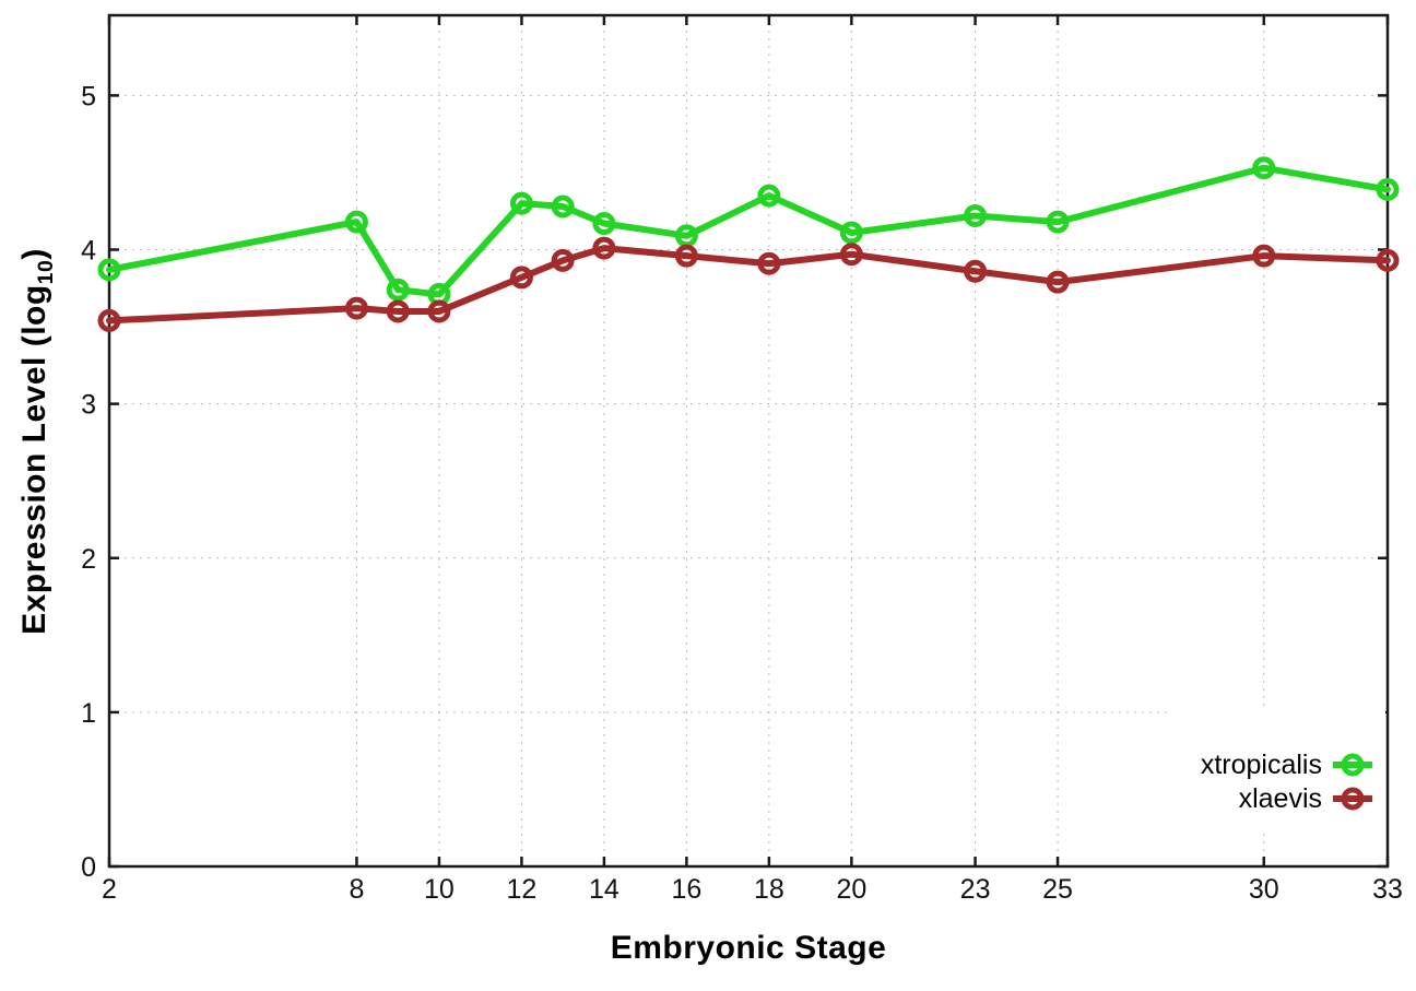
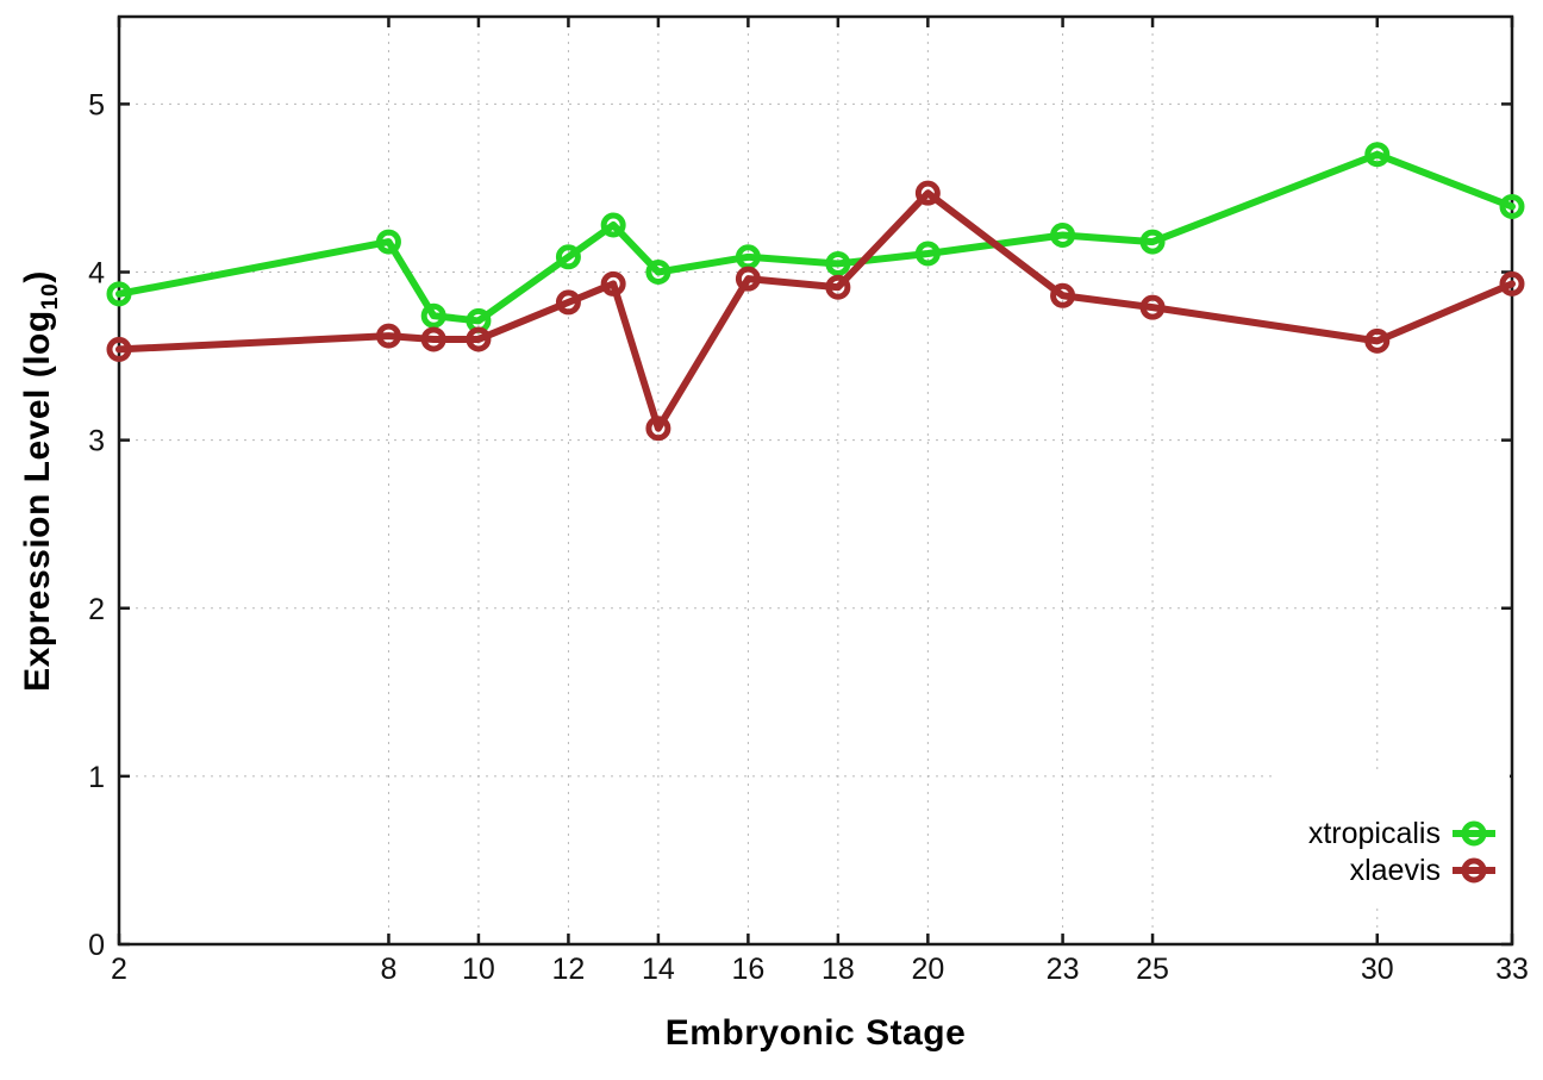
xtropicalis/12: 4.30 -> 4.09
xtropicalis/14: 4.17 -> 4.00
xlaevis/14: 4.01 -> 3.07
xtropicalis/18: 4.35 -> 4.05
xlaevis/20: 3.97 -> 4.47
xtropicalis/30: 4.53 -> 4.70
xlaevis/30: 3.96 -> 3.59
